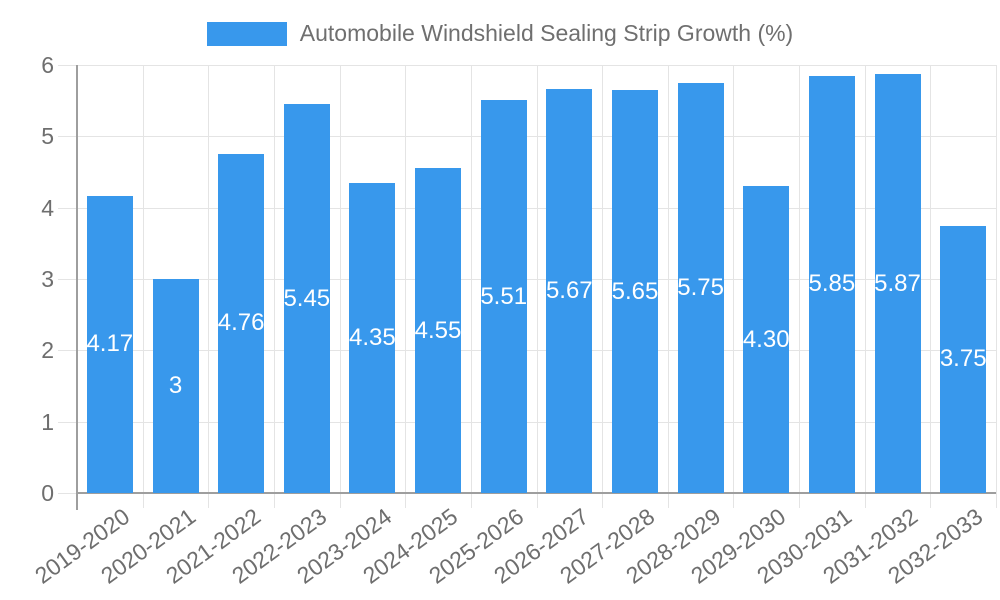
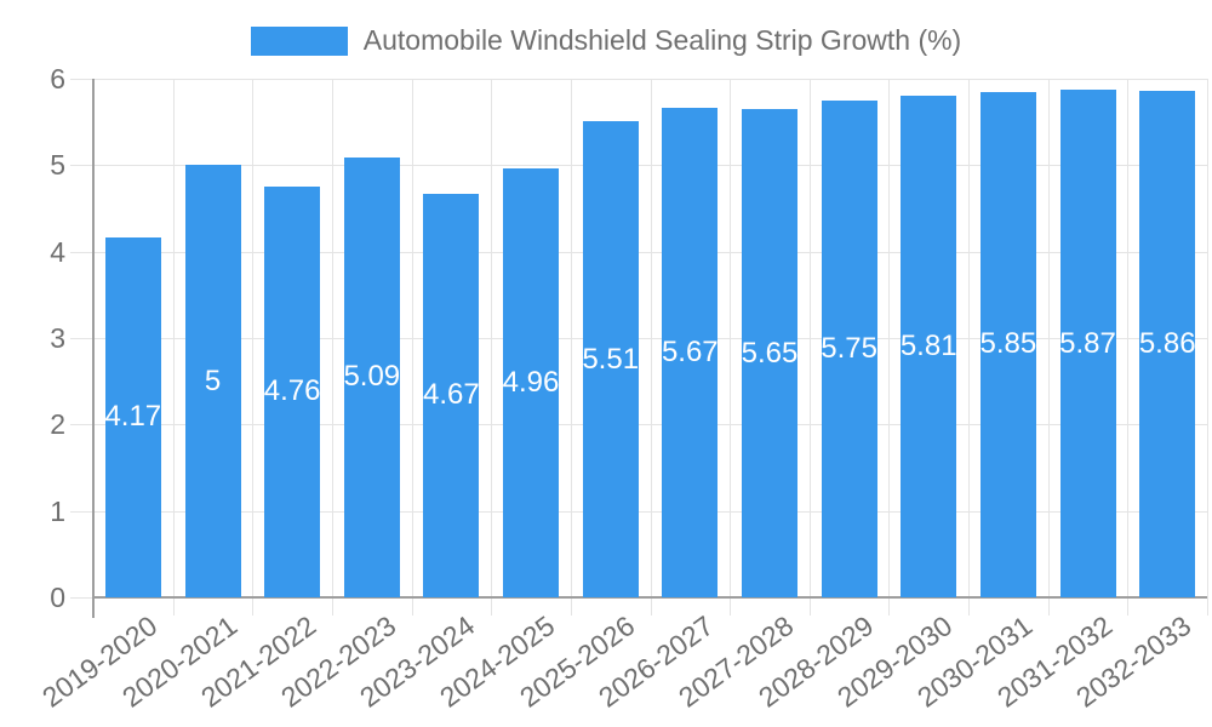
2020-2021: 3 -> 5
2022-2023: 5.45 -> 5.09
2023-2024: 4.35 -> 4.67
2024-2025: 4.55 -> 4.96
2029-2030: 4.30 -> 5.81
2032-2033: 3.75 -> 5.86
